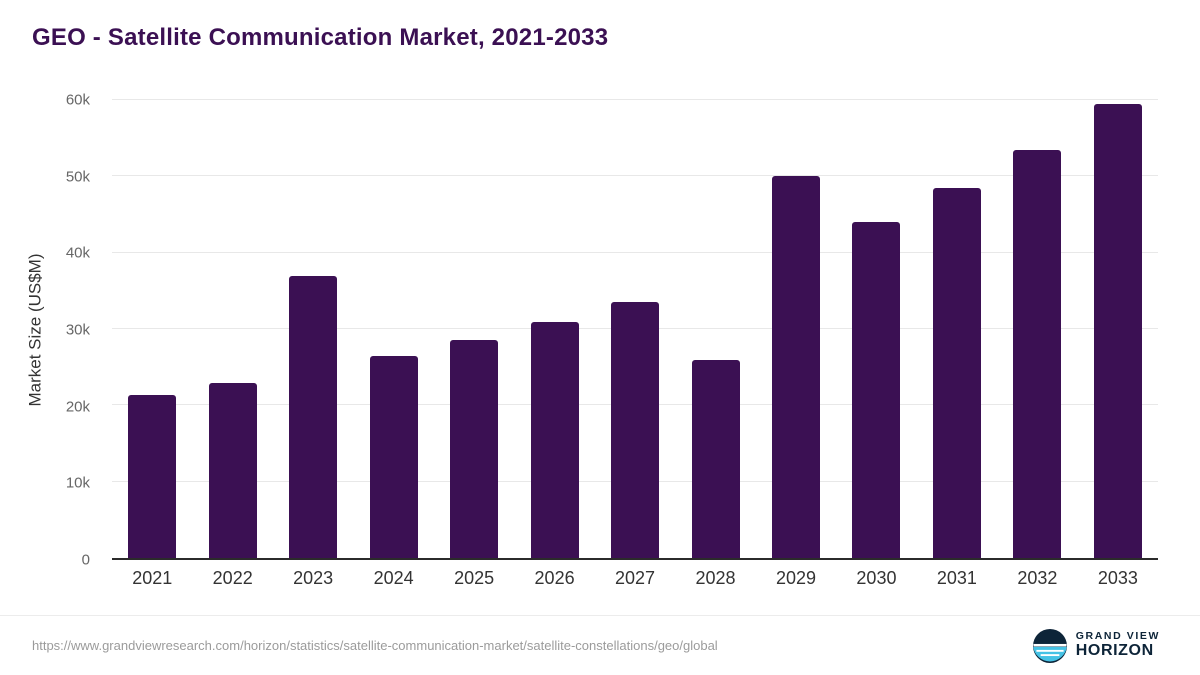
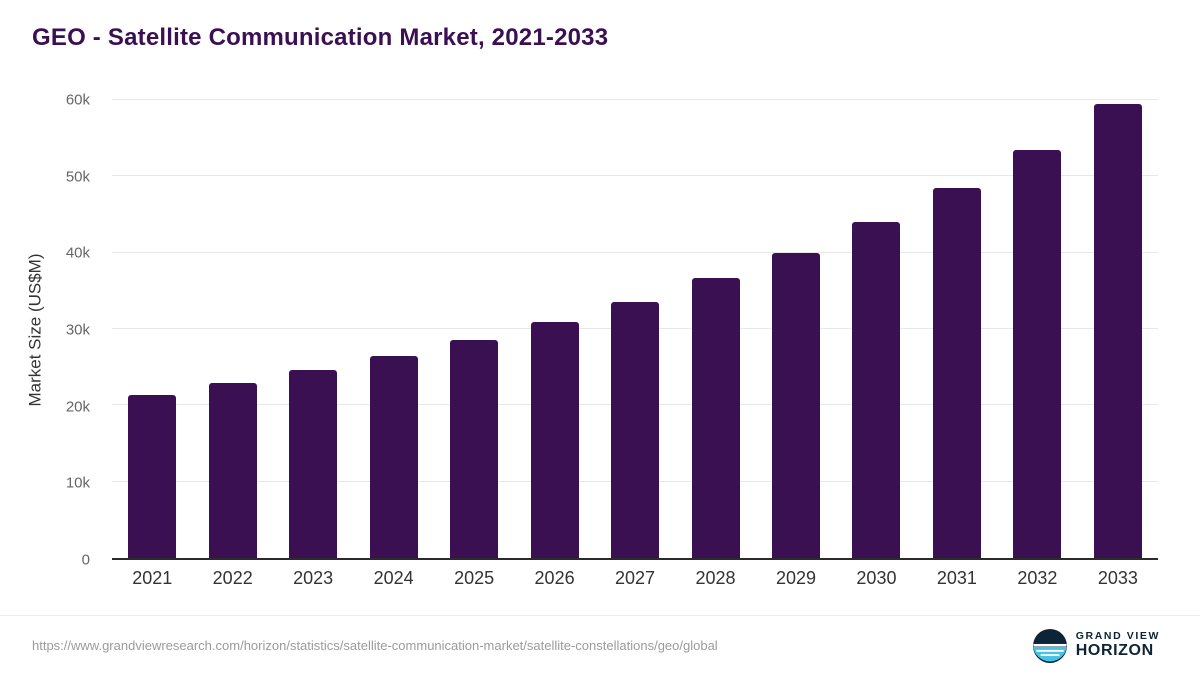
2023: 37k -> 25k
2028: 26k -> 37k
2029: 50k -> 40k
